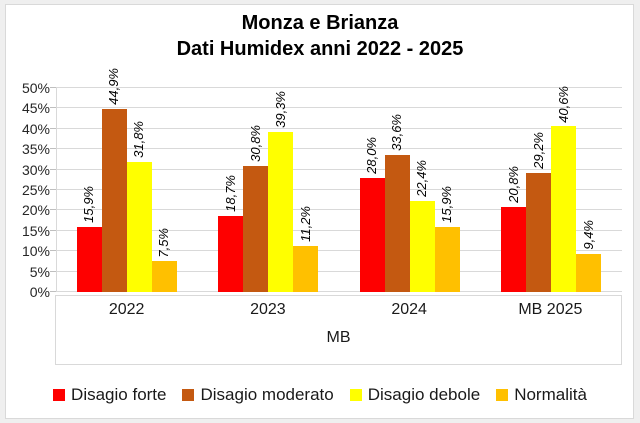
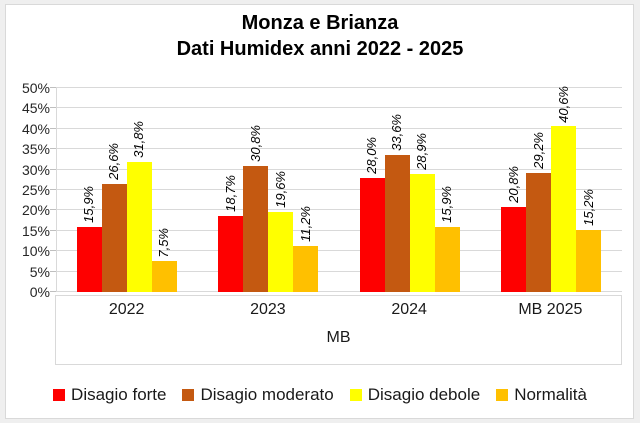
Disagio moderato/2022: 44,9% -> 26,6%
Disagio debole/2023: 39,3% -> 19,6%
Disagio debole/2024: 22,4% -> 28,9%
Normalità/MB 2025: 9,4% -> 15,2%
